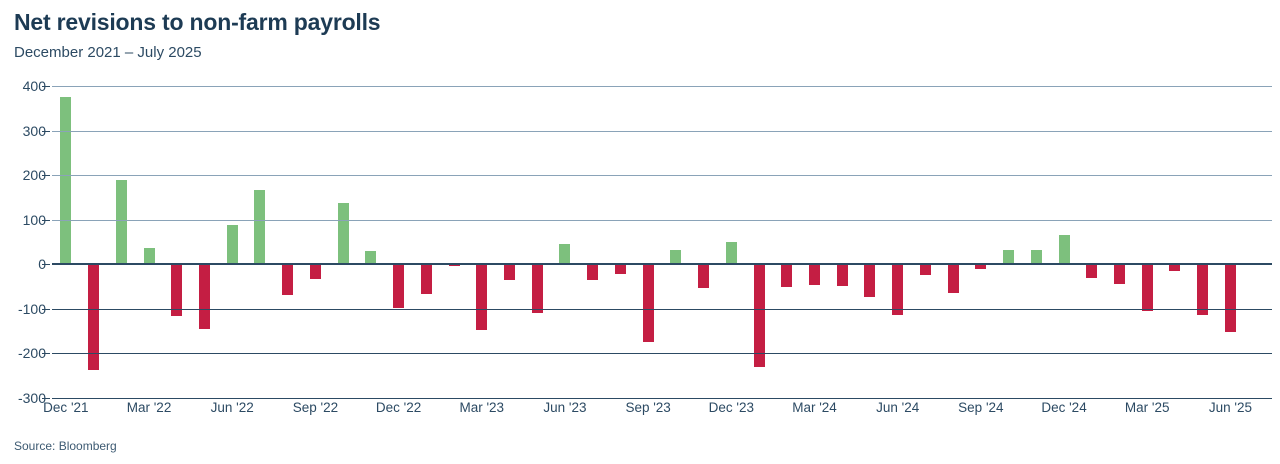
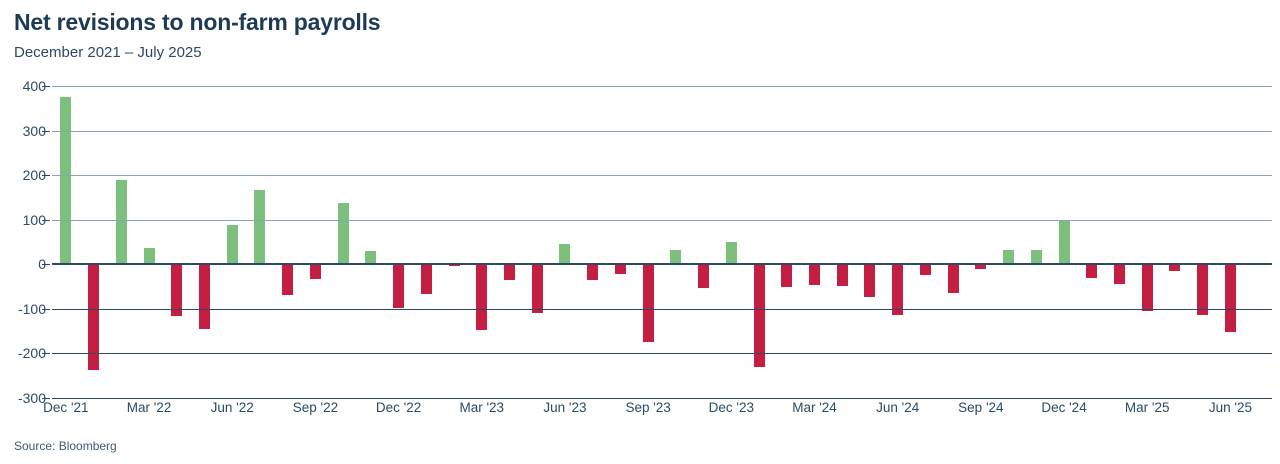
Dec '24: 60 -> 100
